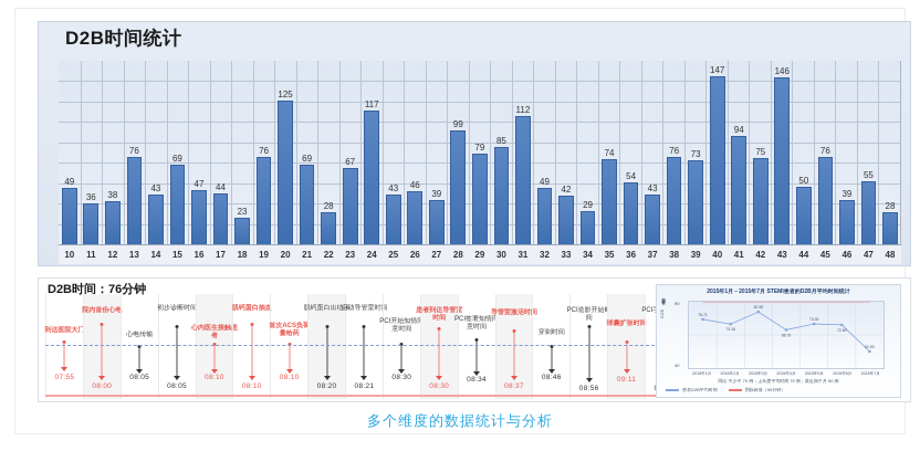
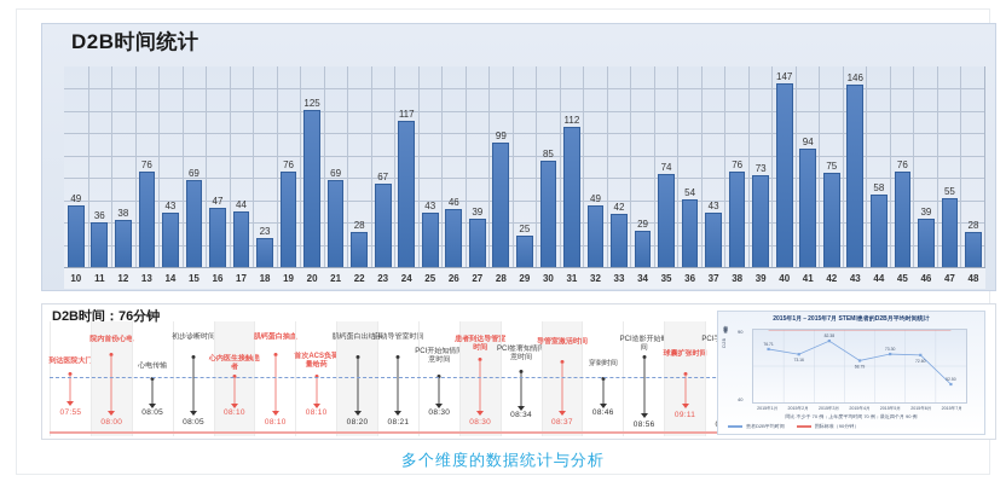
29: 79 -> 25
44: 50 -> 58
